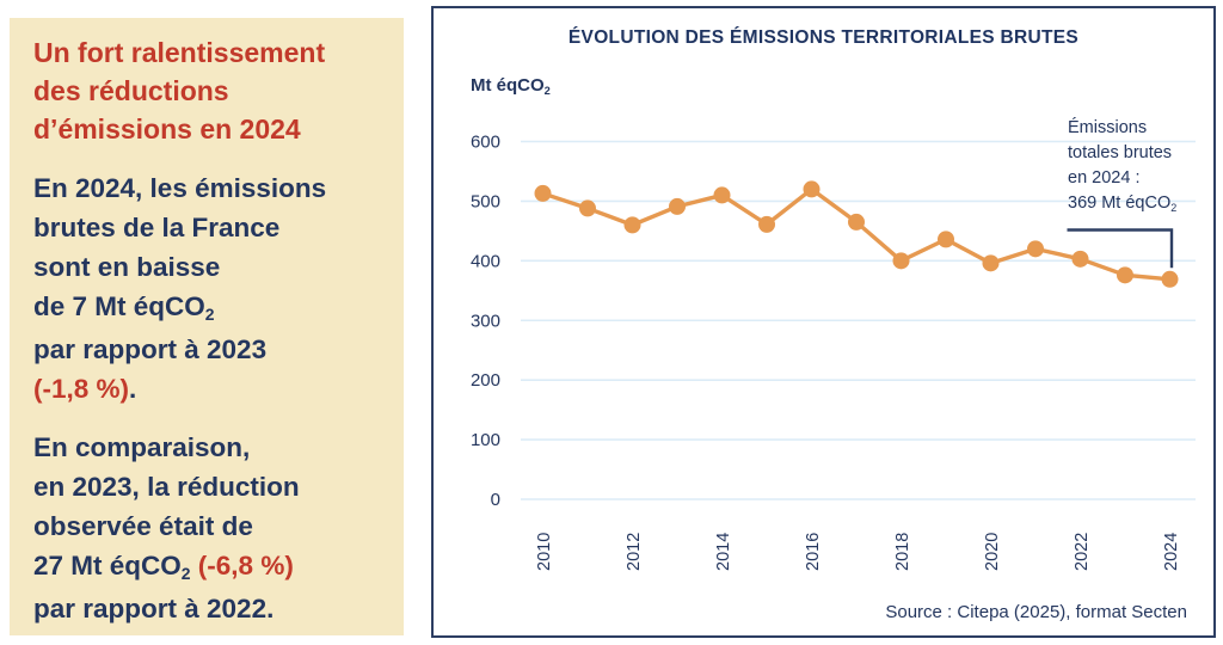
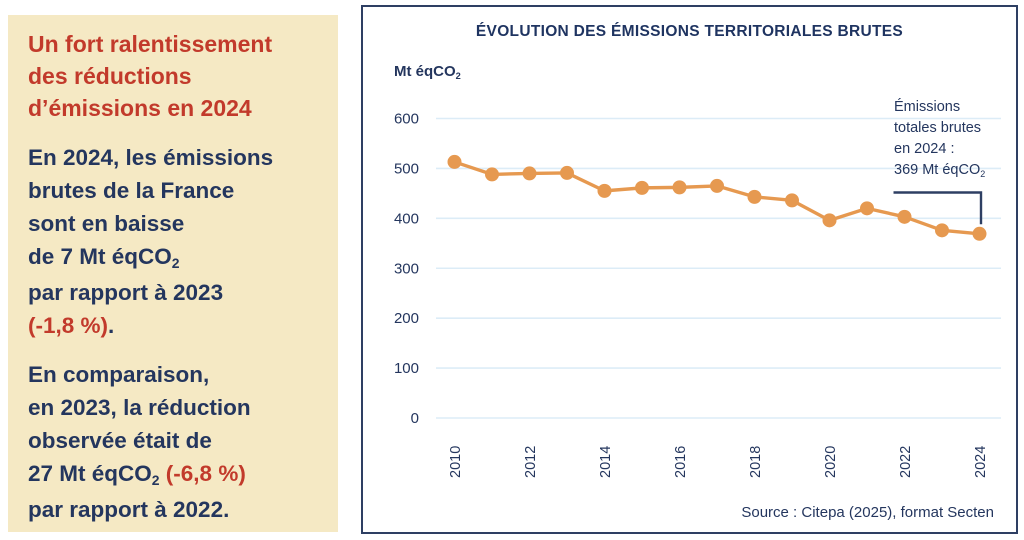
2012: 460 -> 490
2014: 510 -> 460
2016: 520 -> 460
2018: 400 -> 440
